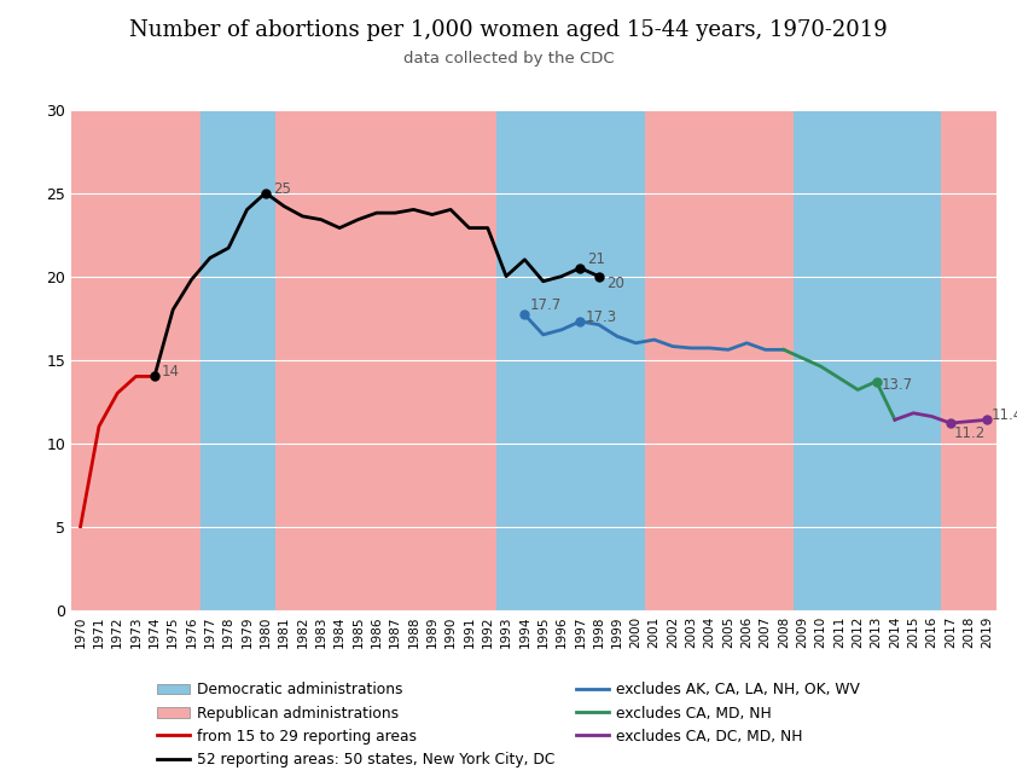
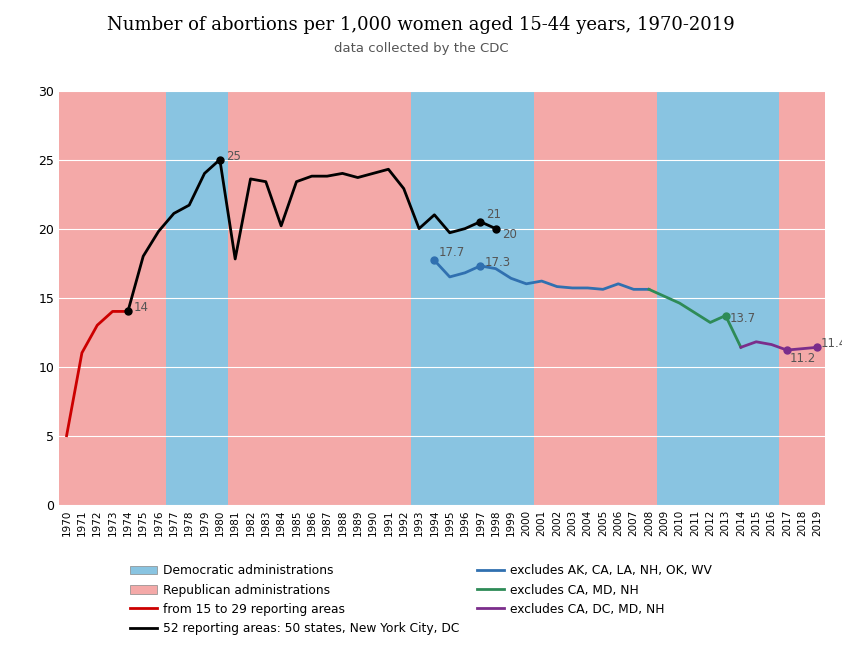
52 reporting areas: 50 states, New York City, DC/1981: 24.2 -> 17.8
52 reporting areas: 50 states, New York City, DC/1984: 22.9 -> 20.2
52 reporting areas: 50 states, New York City, DC/1991: 22.9 -> 24.3
